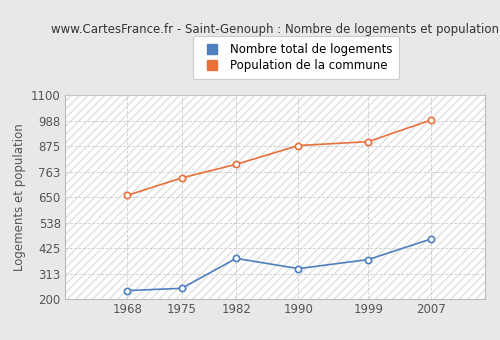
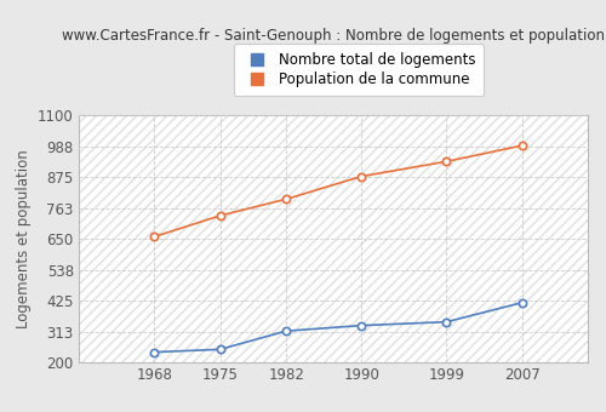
Nombre total de logements/1982: 380 -> 315
Nombre total de logements/1999: 375 -> 348
Population de la commune/1999: 895 -> 932
Nombre total de logements/2007: 465 -> 418
